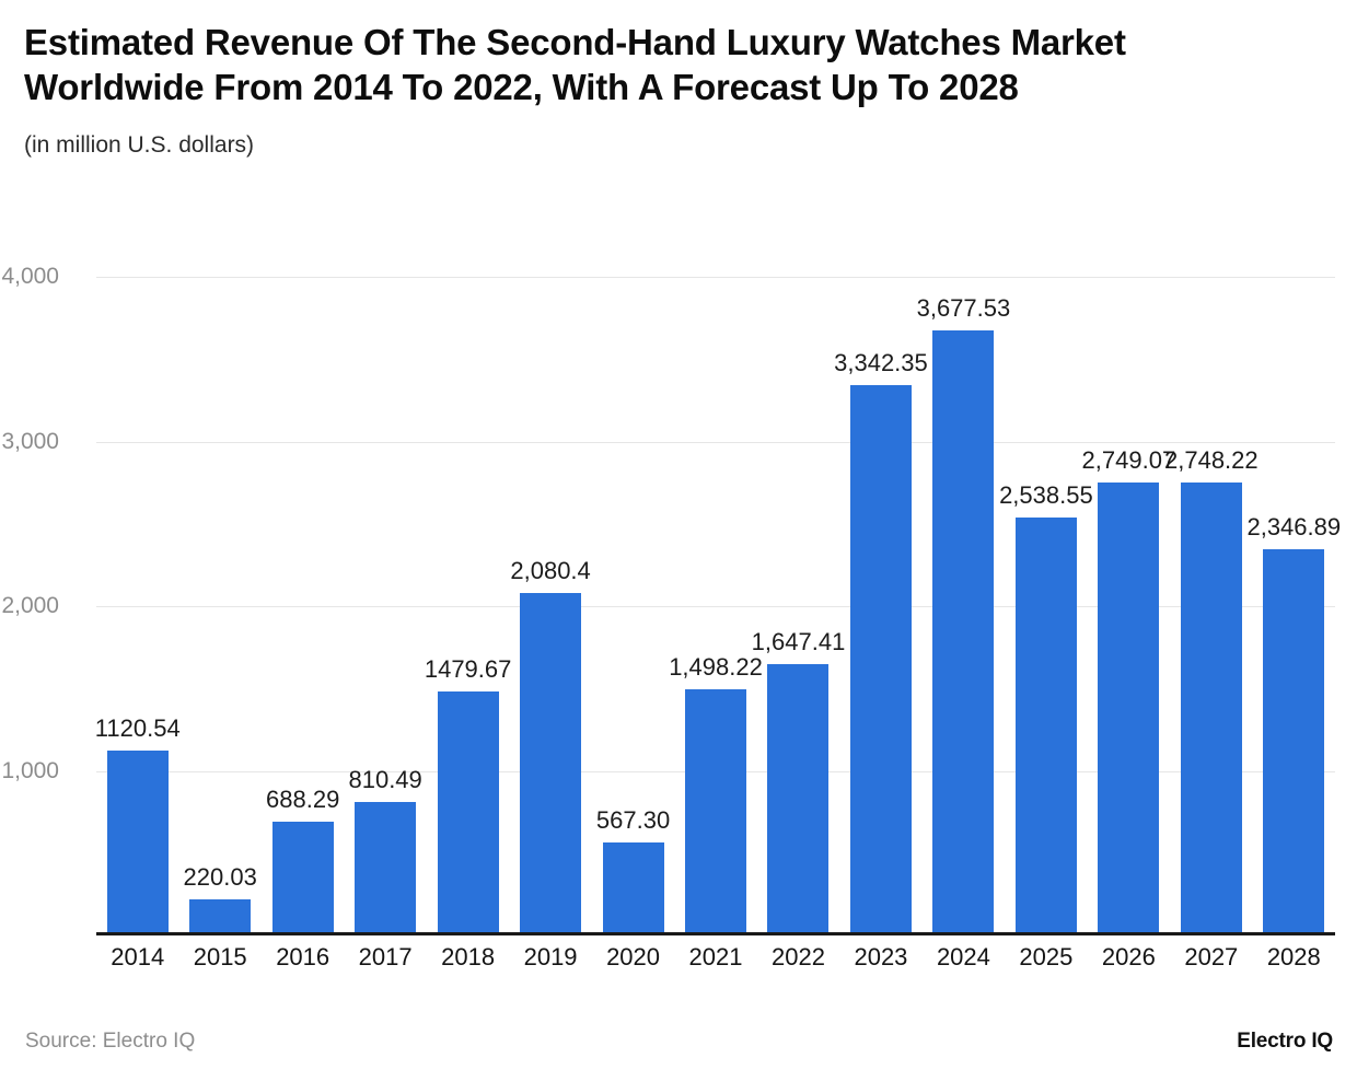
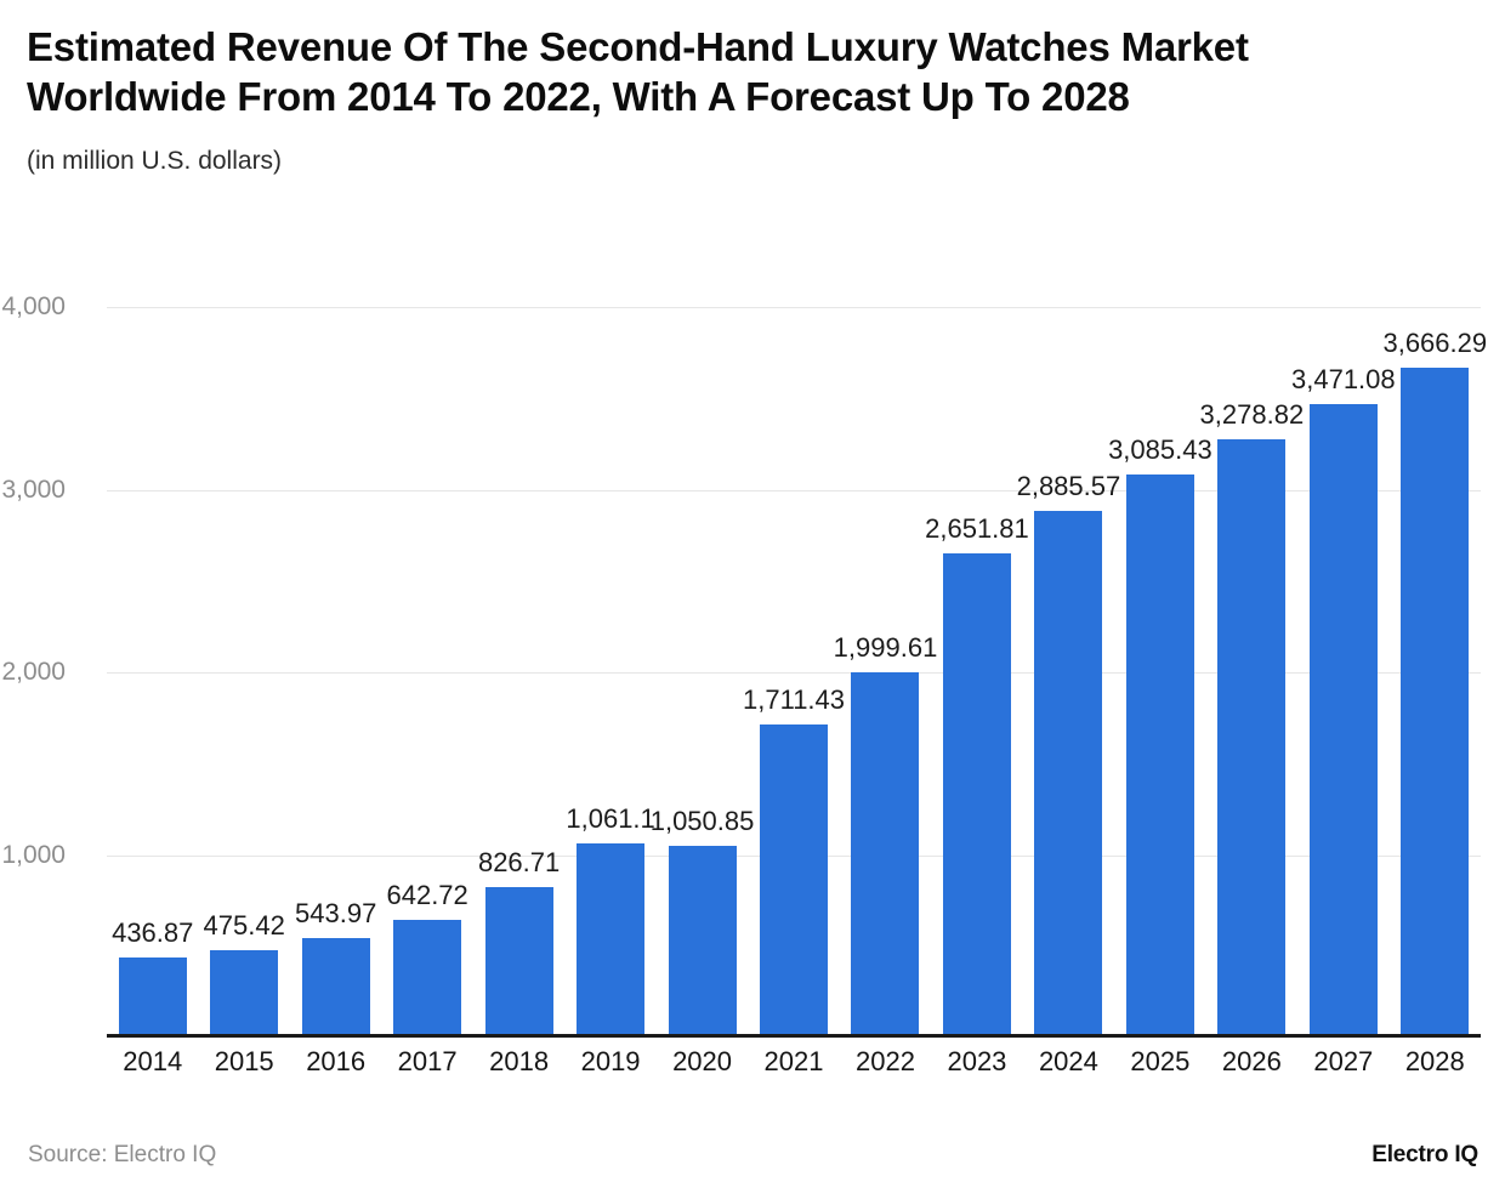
2014: 1120.54 -> 436.87
2015: 220.03 -> 475.42
2016: 688.29 -> 543.97
2017: 810.49 -> 642.72
2018: 1479.67 -> 826.71
2019: 2,080.4 -> 1,061.1
2020: 567.30 -> 1,050.85
2021: 1,498.22 -> 1,711.43
2022: 1,647.41 -> 1,999.61
2023: 3,342.35 -> 2,651.81
2024: 3,677.53 -> 2,885.57
2025: 2,538.55 -> 3,085.43
2026: 2,749.07 -> 3,278.82
2027: 2,748.22 -> 3,471.08
2028: 2,346.89 -> 3,666.29
